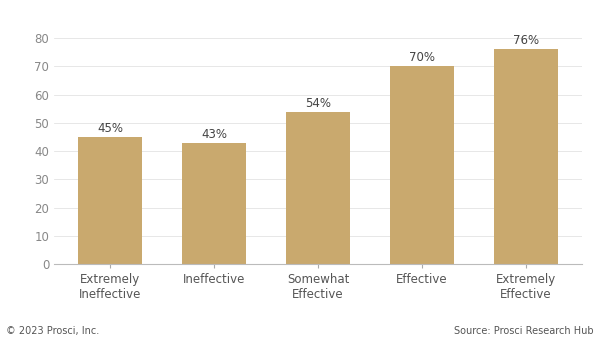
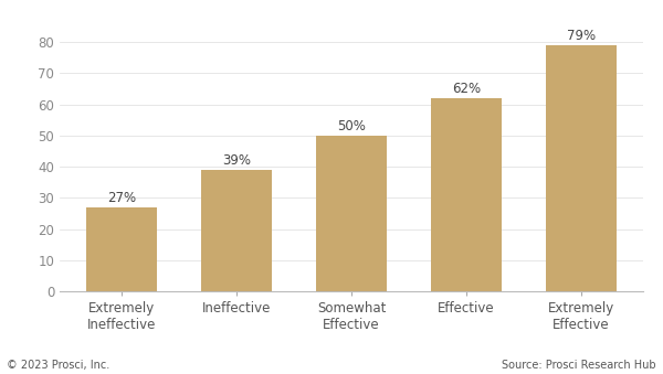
Extremely Ineffective: 45% -> 27%
Ineffective: 43% -> 39%
Somewhat Effective: 54% -> 50%
Effective: 70% -> 62%
Extremely Effective: 76% -> 79%
